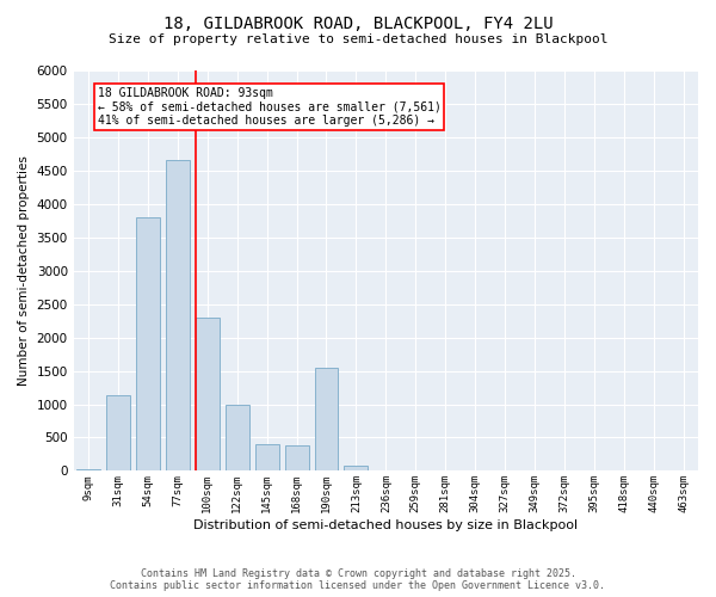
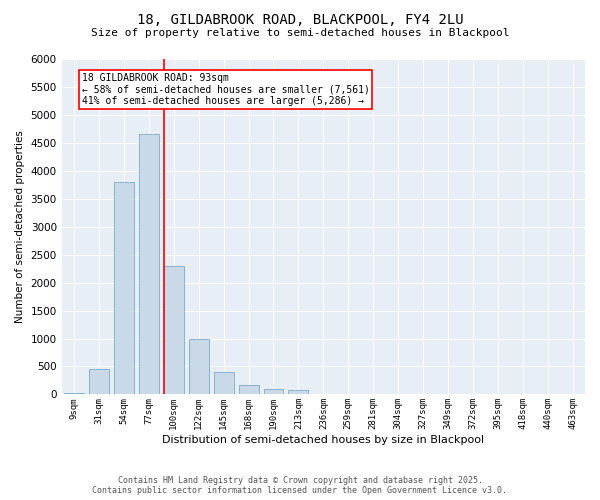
31sqm: 1140 -> 450
168sqm: 380 -> 170
190sqm: 1540 -> 100
